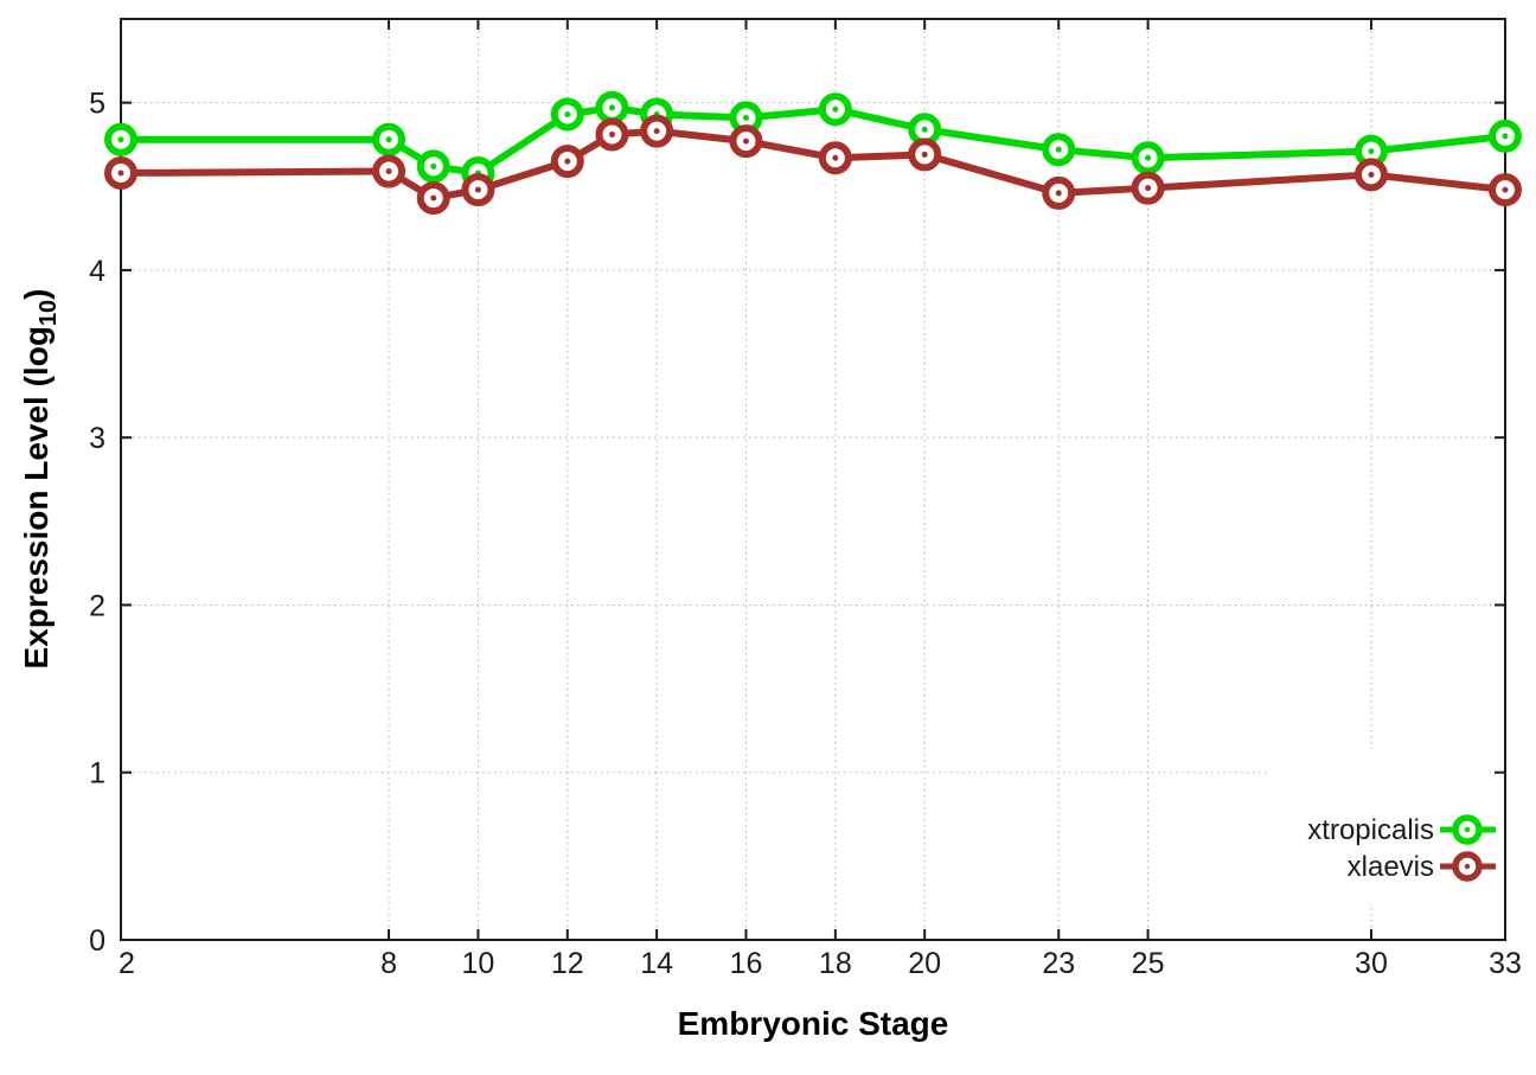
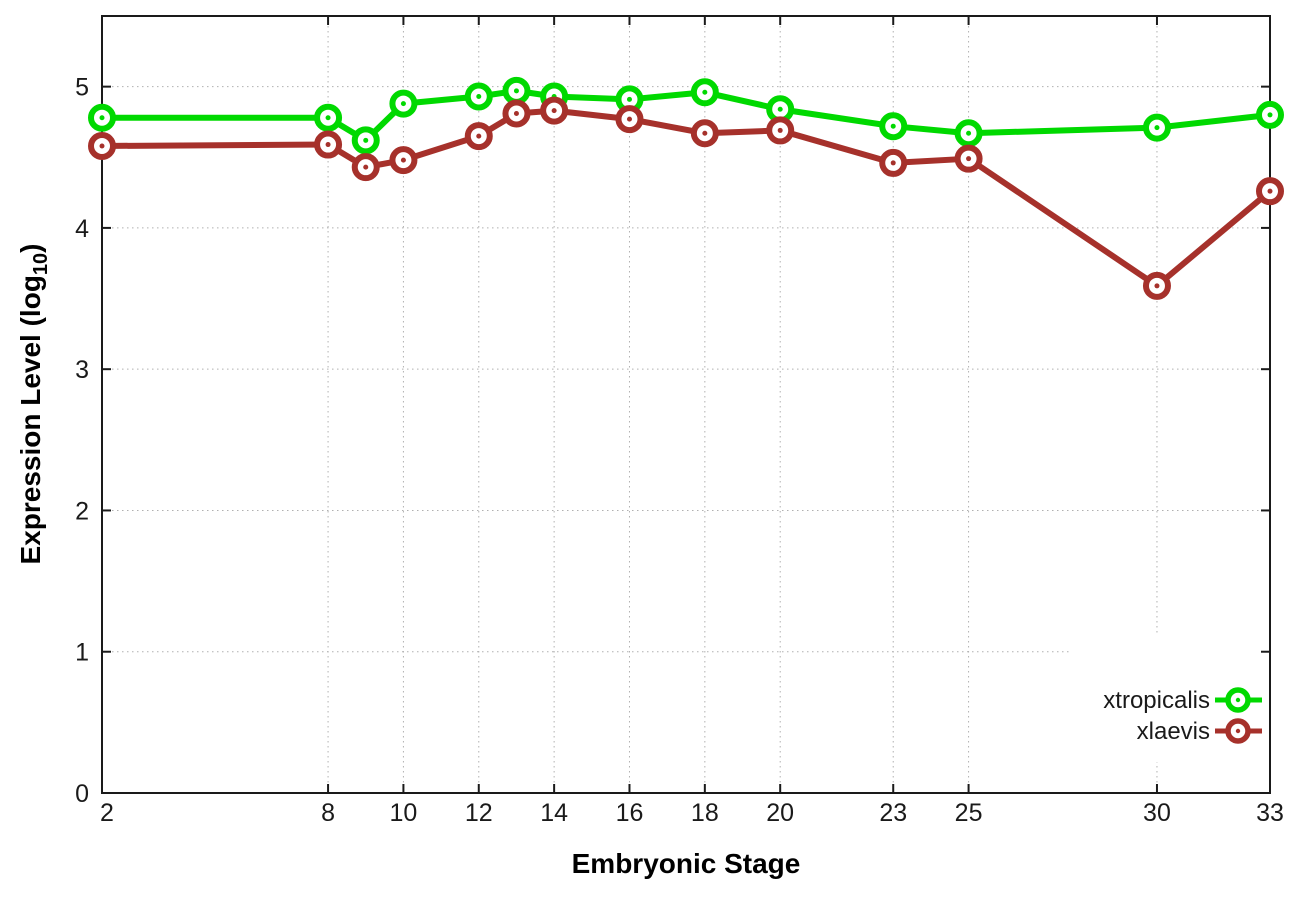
xtropicalis/10: 4.58 -> 4.88
xlaevis/30: 4.57 -> 3.59
xlaevis/33: 4.48 -> 4.26
